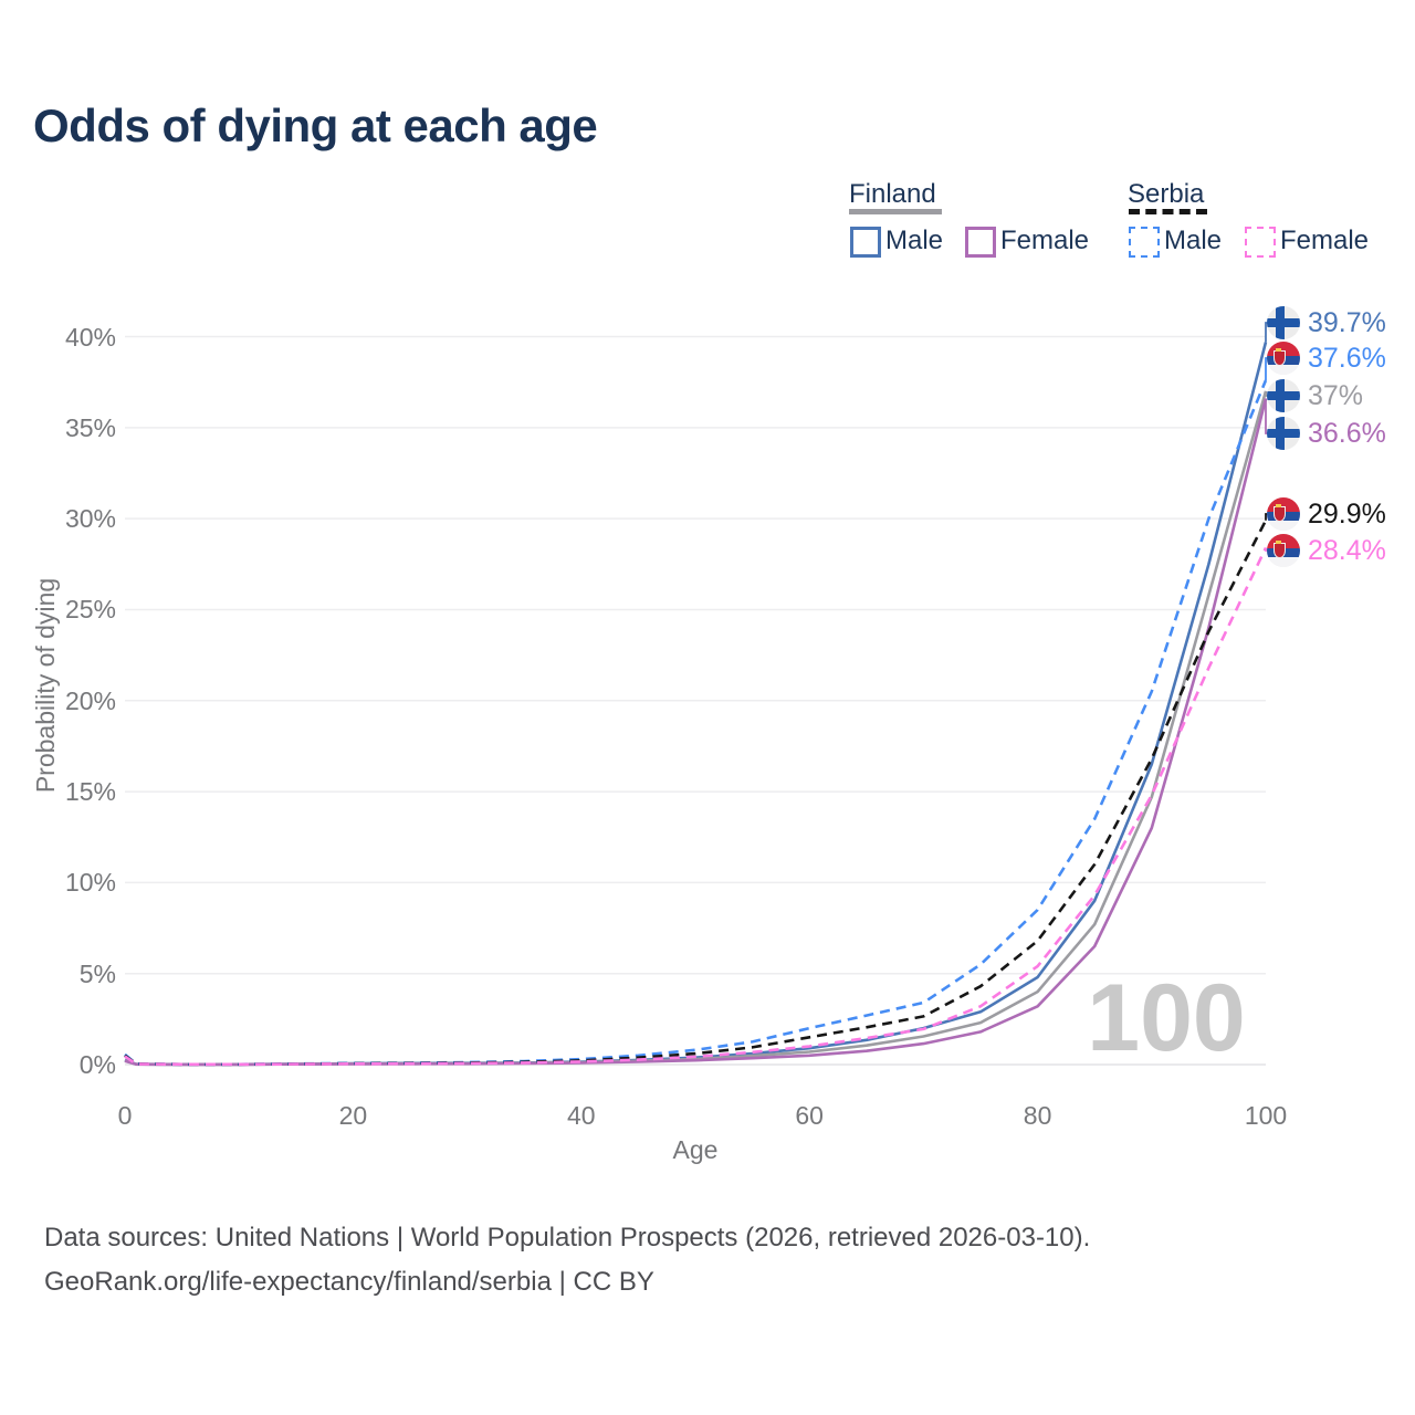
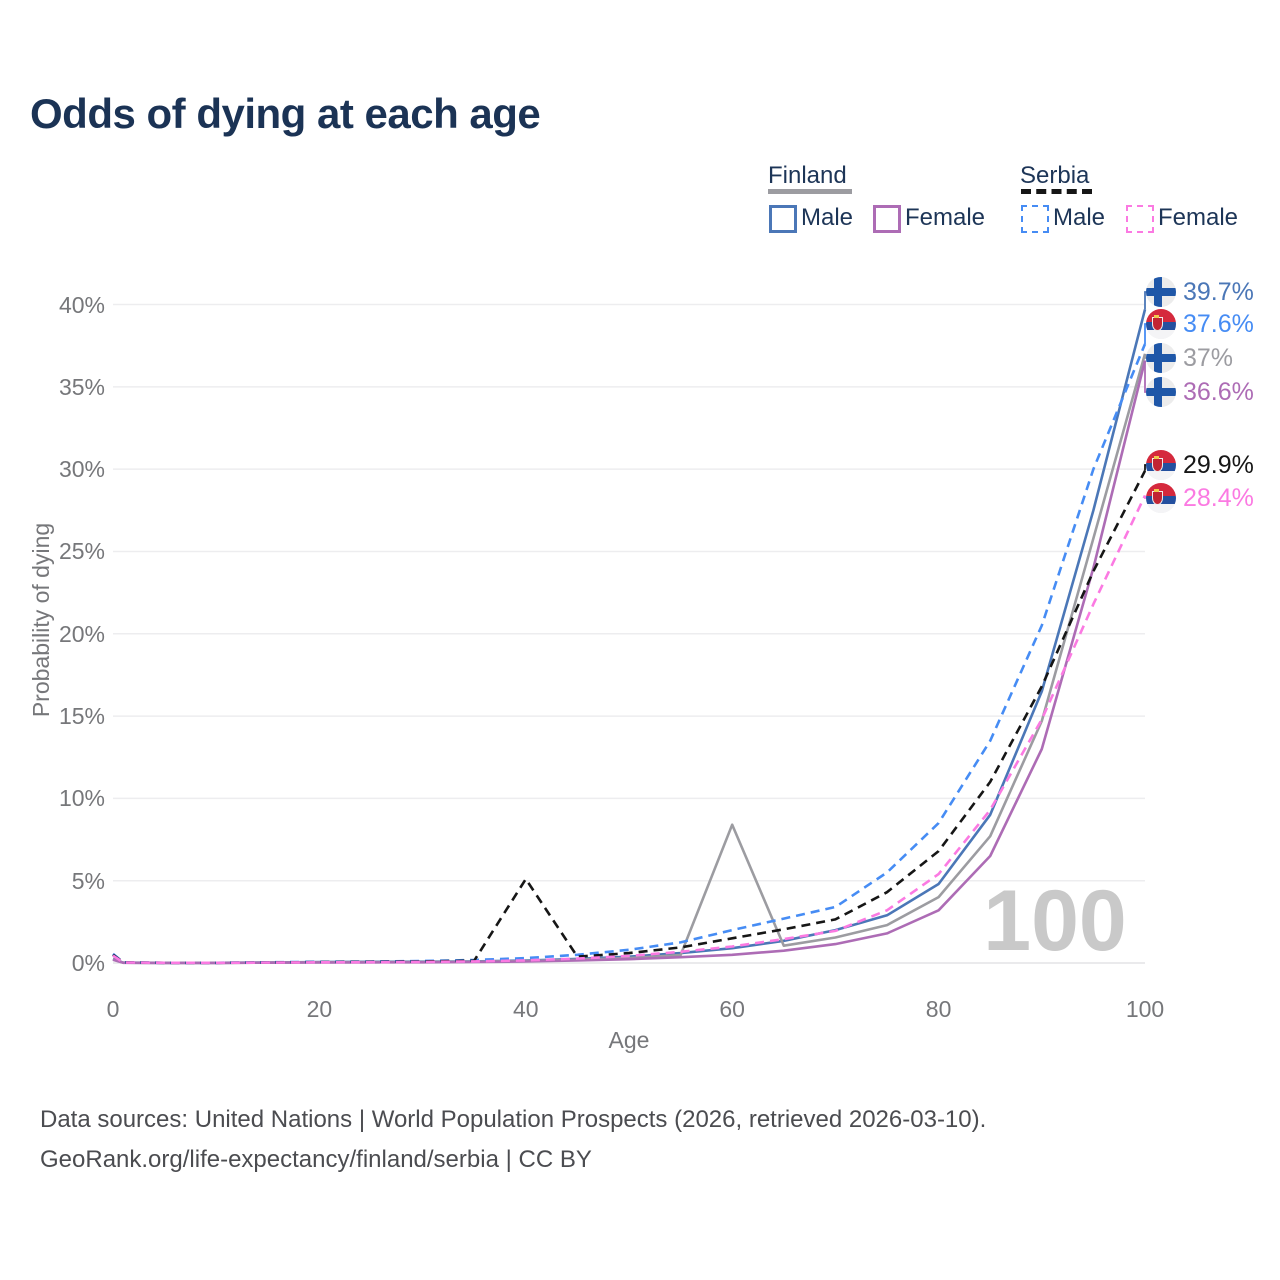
Serbia/40: 0.2% -> 5.1%
Finland/60: 0.7% -> 8.4%
